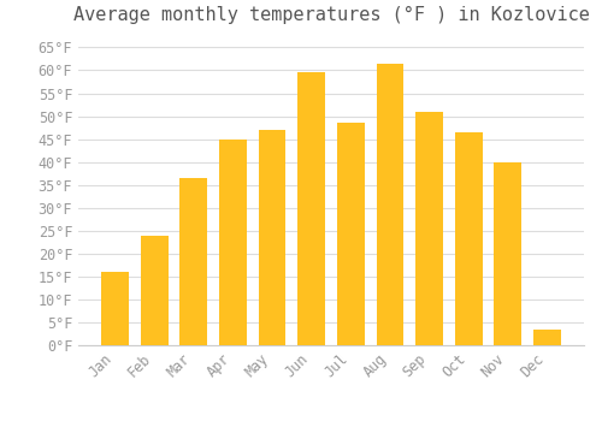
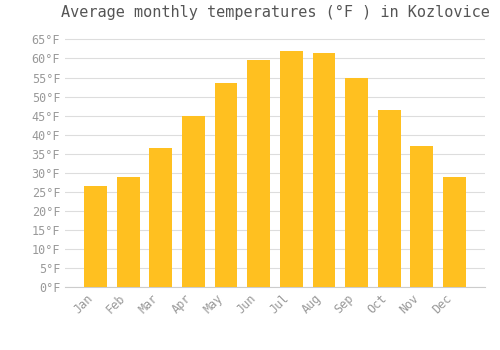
Jan: 16.0°F -> 26.5°F
Feb: 24.0°F -> 29.0°F
May: 47.0°F -> 53.5°F
Jul: 48.5°F -> 62.0°F
Sep: 51.0°F -> 55.0°F
Nov: 40.0°F -> 37.0°F
Dec: 3.5°F -> 29.0°F
